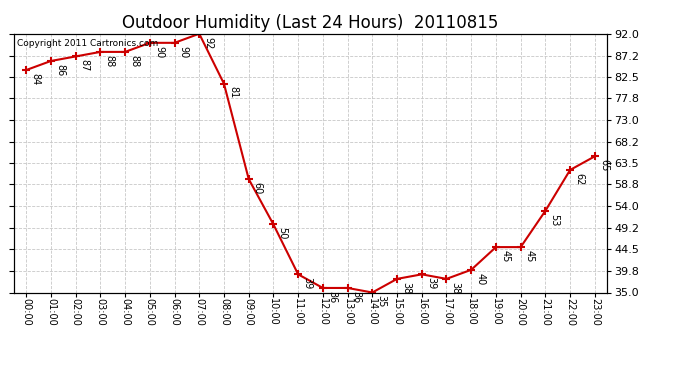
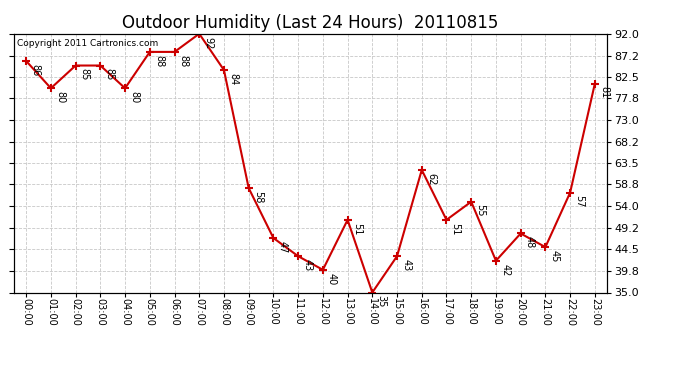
00:00: 84 -> 86
01:00: 86 -> 80
02:00: 87 -> 85
03:00: 88 -> 85
04:00: 88 -> 80
05:00: 90 -> 88
06:00: 90 -> 88
08:00: 81 -> 84
09:00: 60 -> 58
10:00: 50 -> 47
11:00: 39 -> 43
12:00: 36 -> 40
13:00: 36 -> 51
15:00: 38 -> 43
16:00: 39 -> 62
17:00: 38 -> 51
18:00: 40 -> 55
19:00: 45 -> 42
20:00: 45 -> 48
21:00: 53 -> 45
22:00: 62 -> 57
23:00: 65 -> 81
